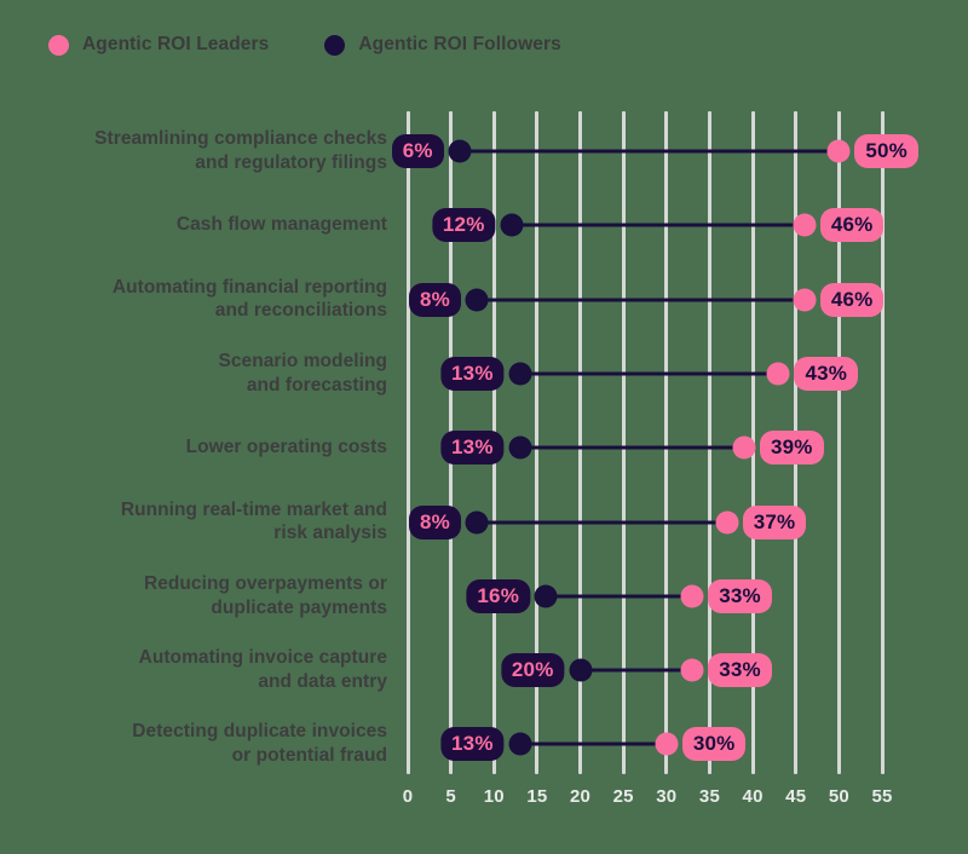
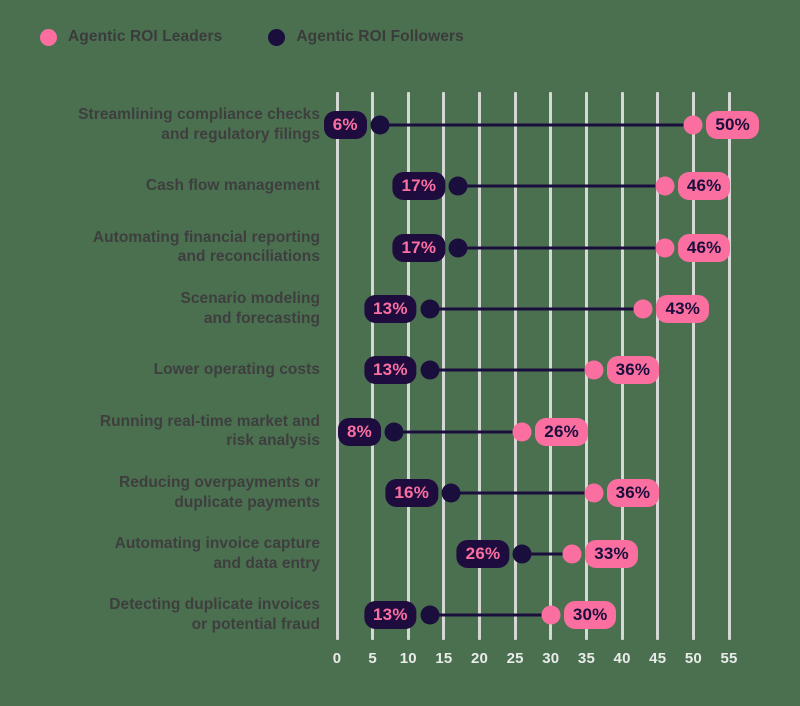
Agentic ROI Followers/Cash flow management: 12% -> 17%
Agentic ROI Followers/Automating financial reporting and reconciliations: 8% -> 17%
Agentic ROI Leaders/Lower operating costs: 39% -> 36%
Agentic ROI Leaders/Running real-time market and risk analysis: 37% -> 26%
Agentic ROI Leaders/Reducing overpayments or duplicate payments: 33% -> 36%
Agentic ROI Followers/Automating invoice capture and data entry: 20% -> 26%
